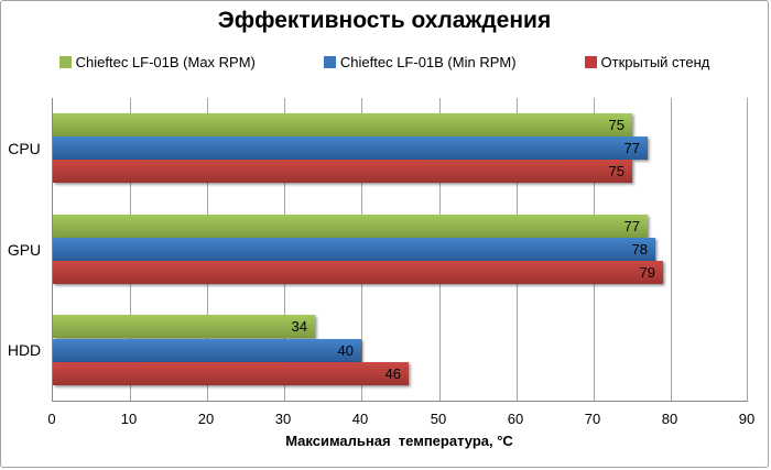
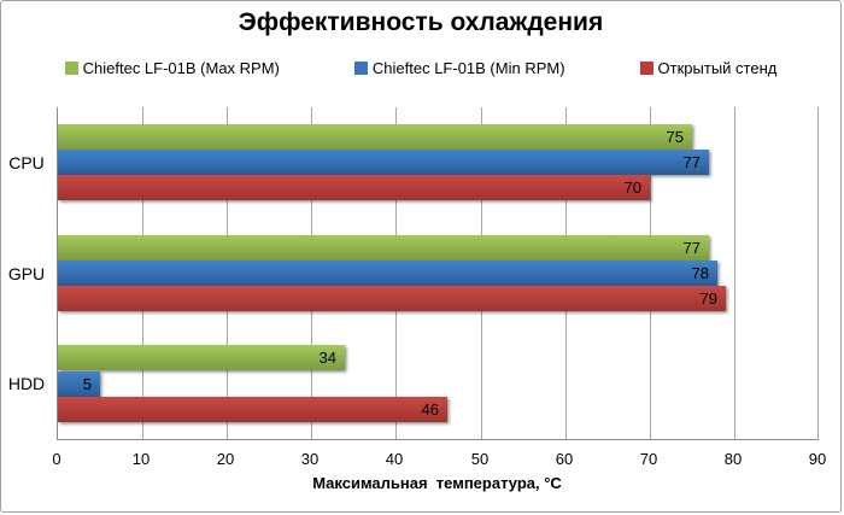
Открытый стенд/CPU: 75 -> 70
Chieftec LF-01B (Min RPM)/HDD: 40 -> 5
